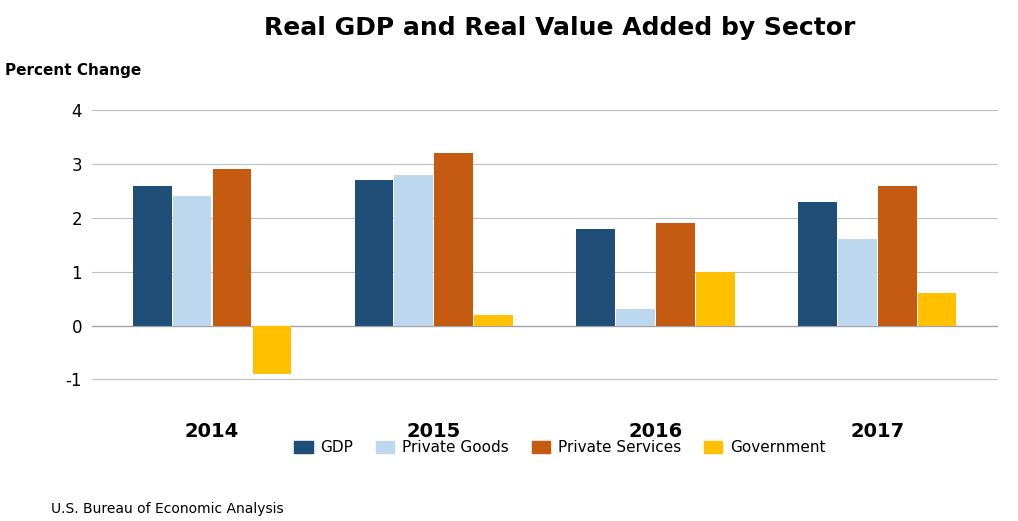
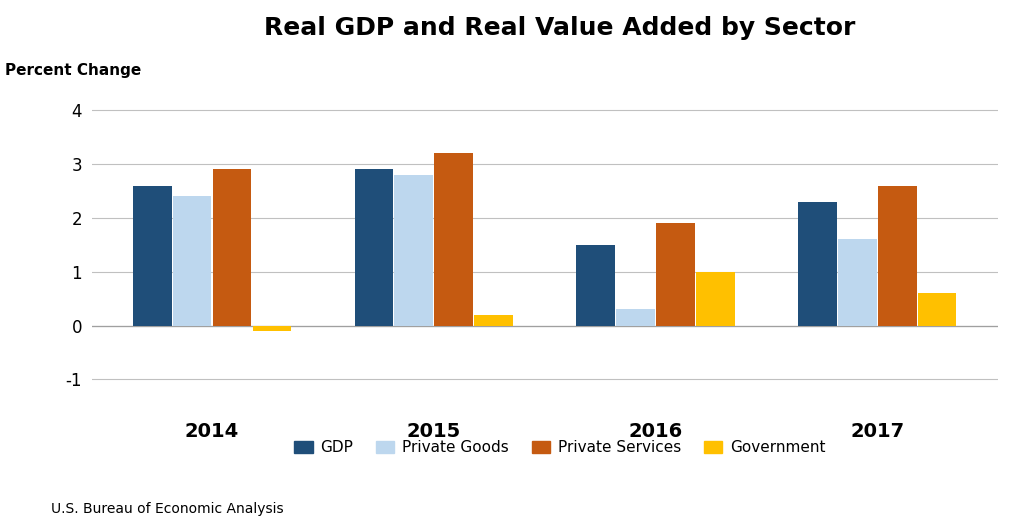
Government/2014: -0.9 -> -0.1
GDP/2015: 2.7 -> 2.9
GDP/2016: 1.8 -> 1.5
